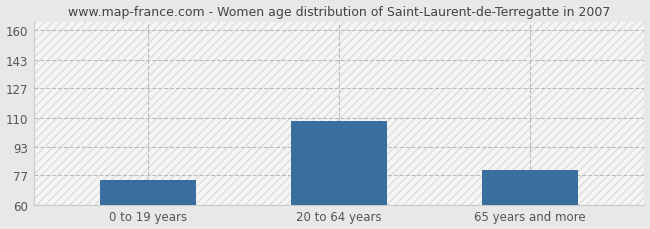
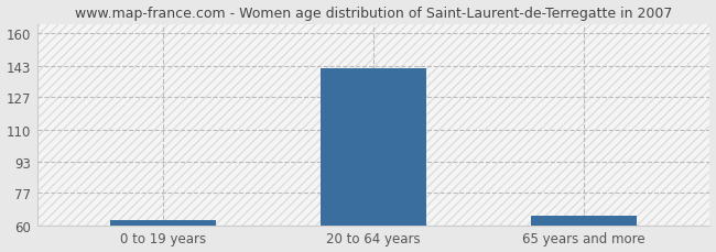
0 to 19 years: 74 -> 63
20 to 64 years: 108 -> 142
65 years and more: 80 -> 65
